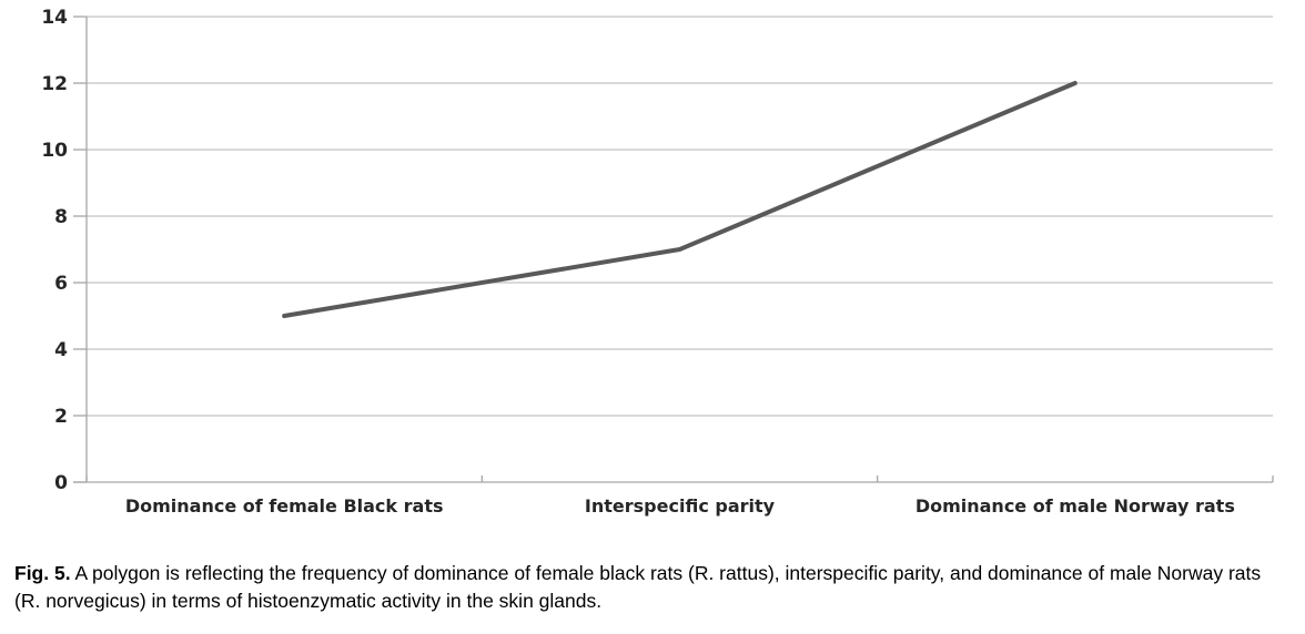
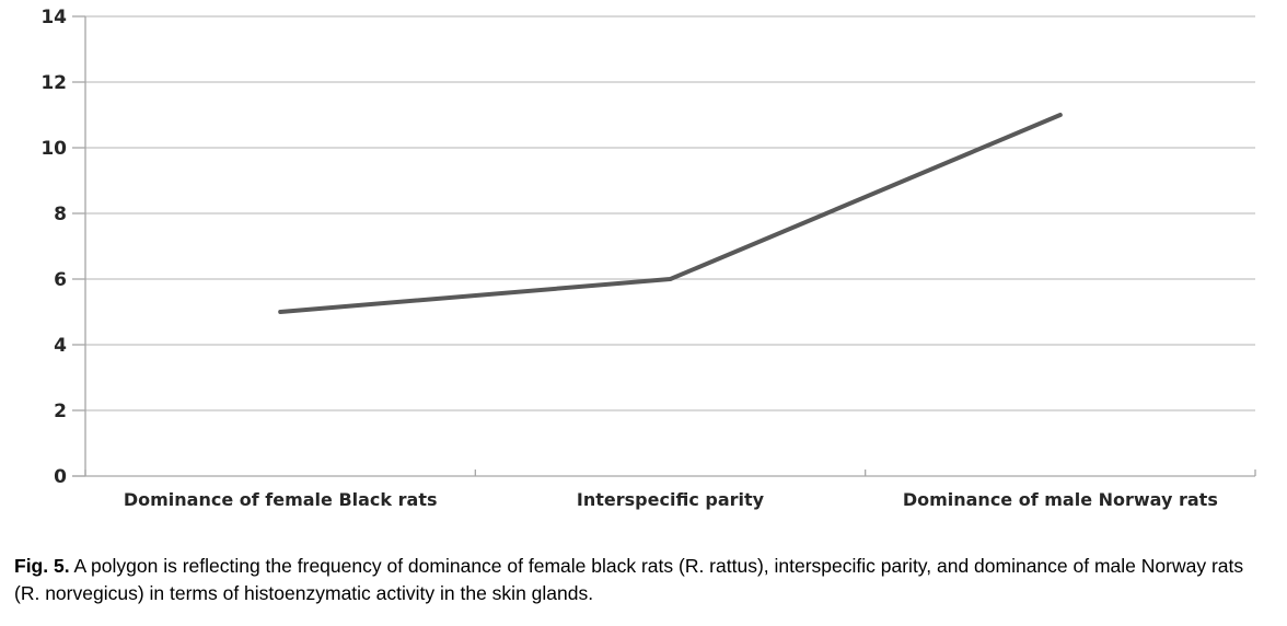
Interspecific parity: 7 -> 6
Dominance of male Norway rats: 12 -> 11
